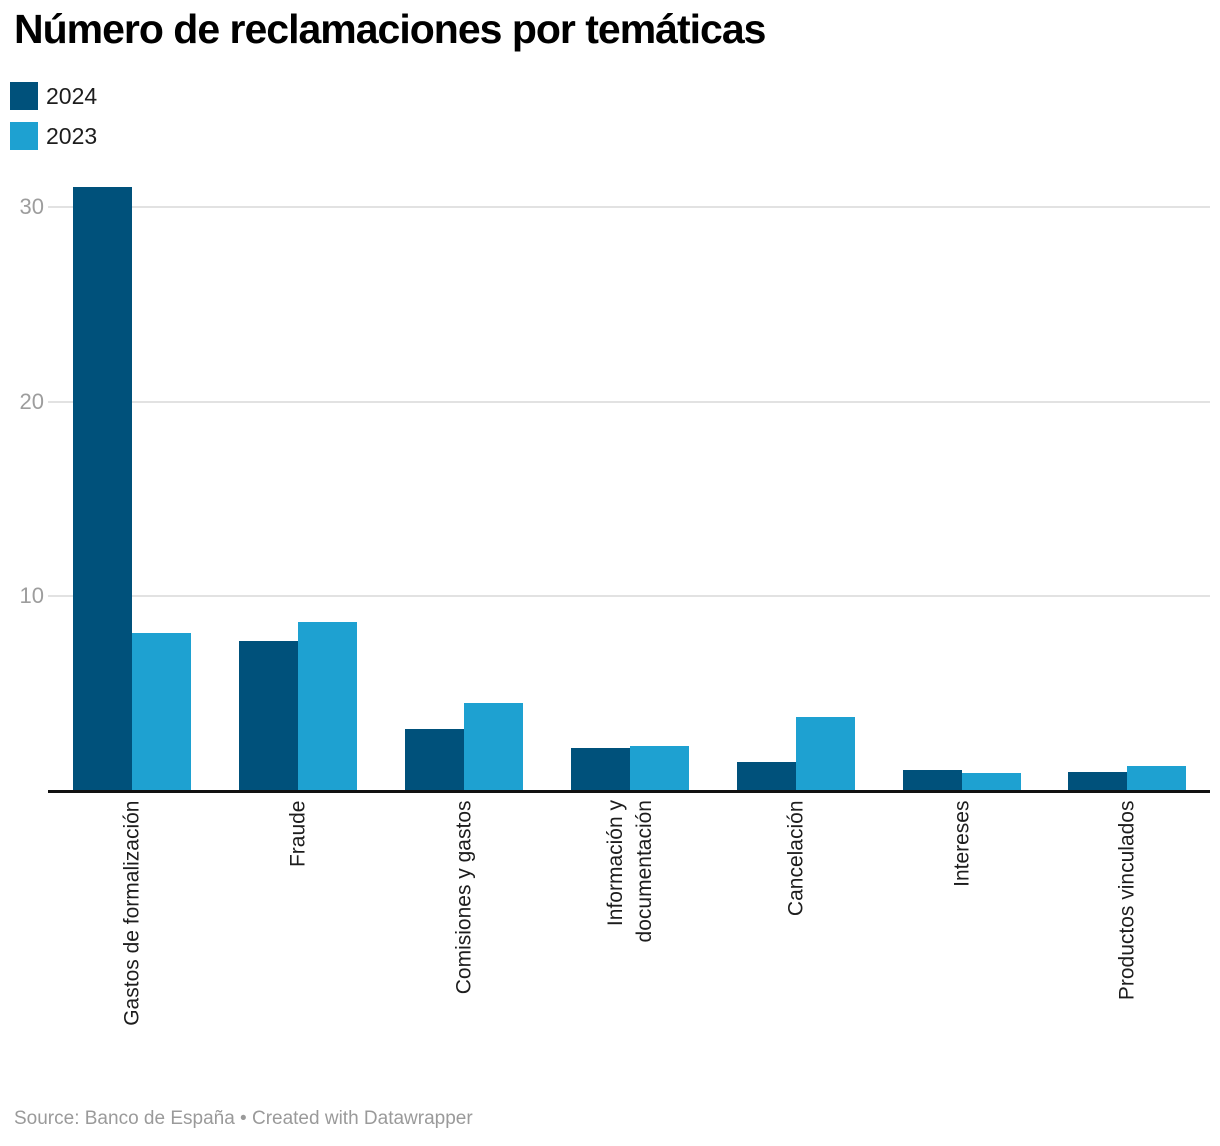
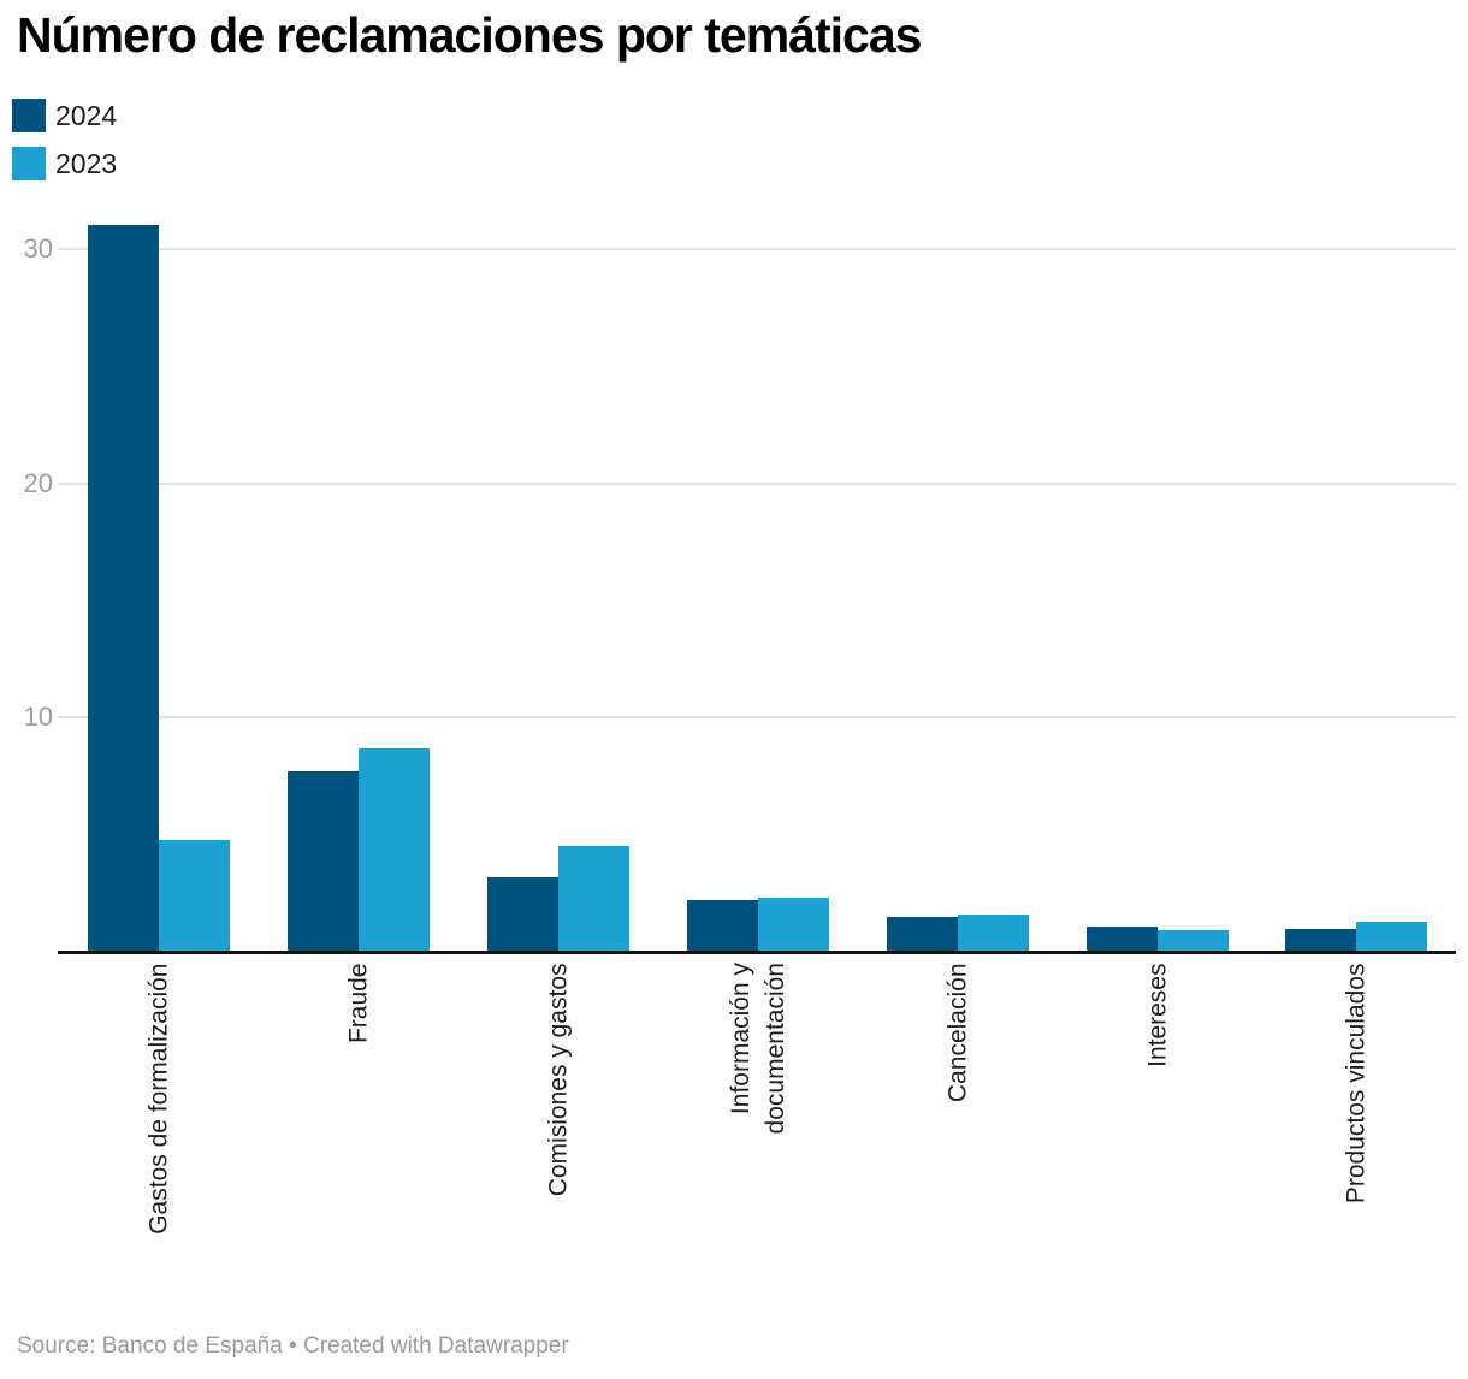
2023/Gastos de formalización: 8.1 -> 4.8
2023/Cancelación: 3.8 -> 1.6
